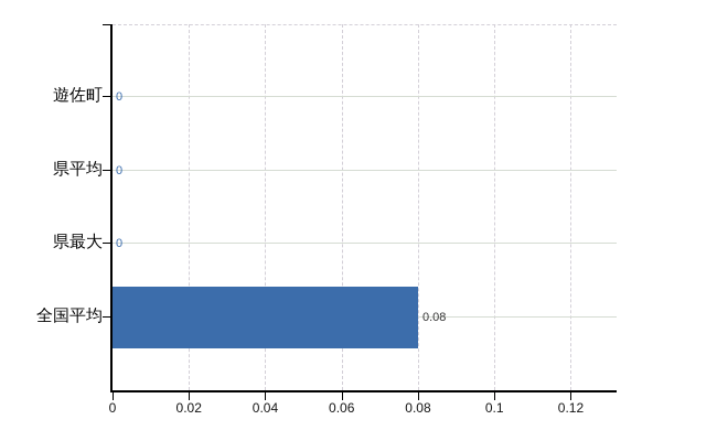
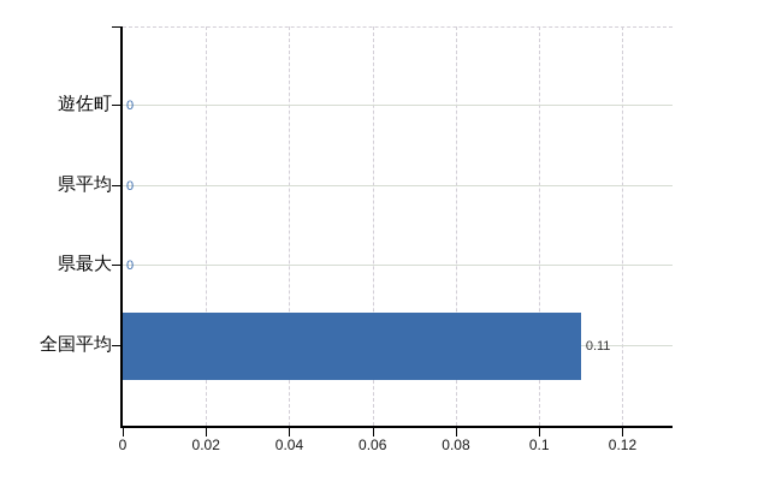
全国平均: 0.08 -> 0.11
